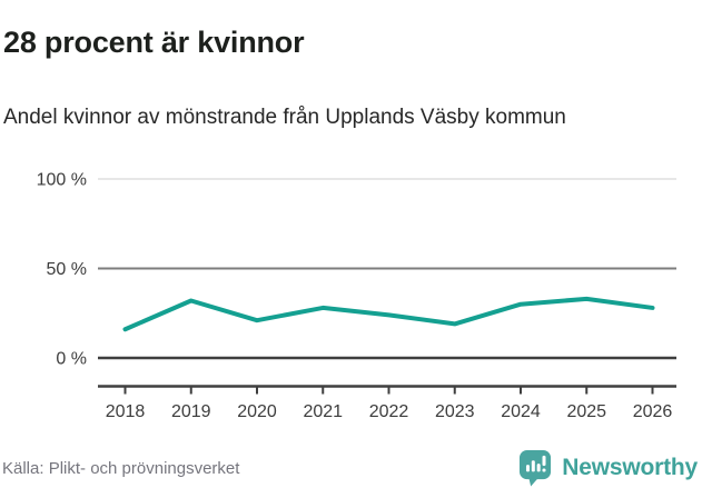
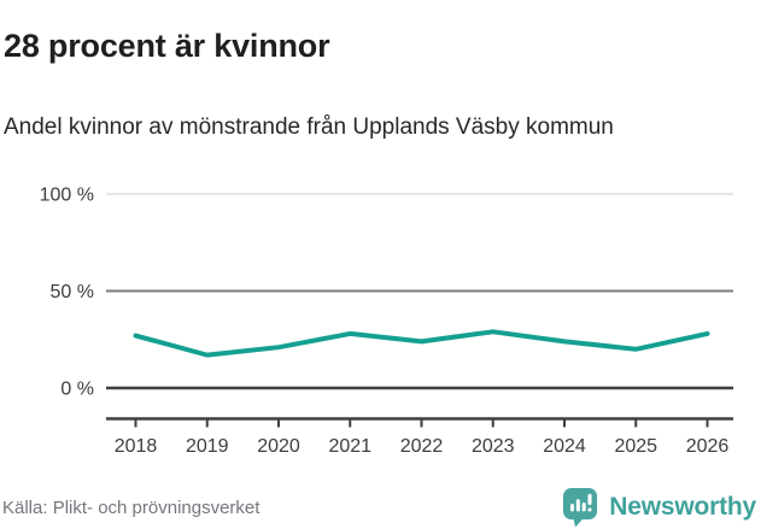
2018: 16% -> 27%
2019: 32% -> 17%
2023: 19% -> 29%
2024: 30% -> 24%
2025: 33% -> 20%
